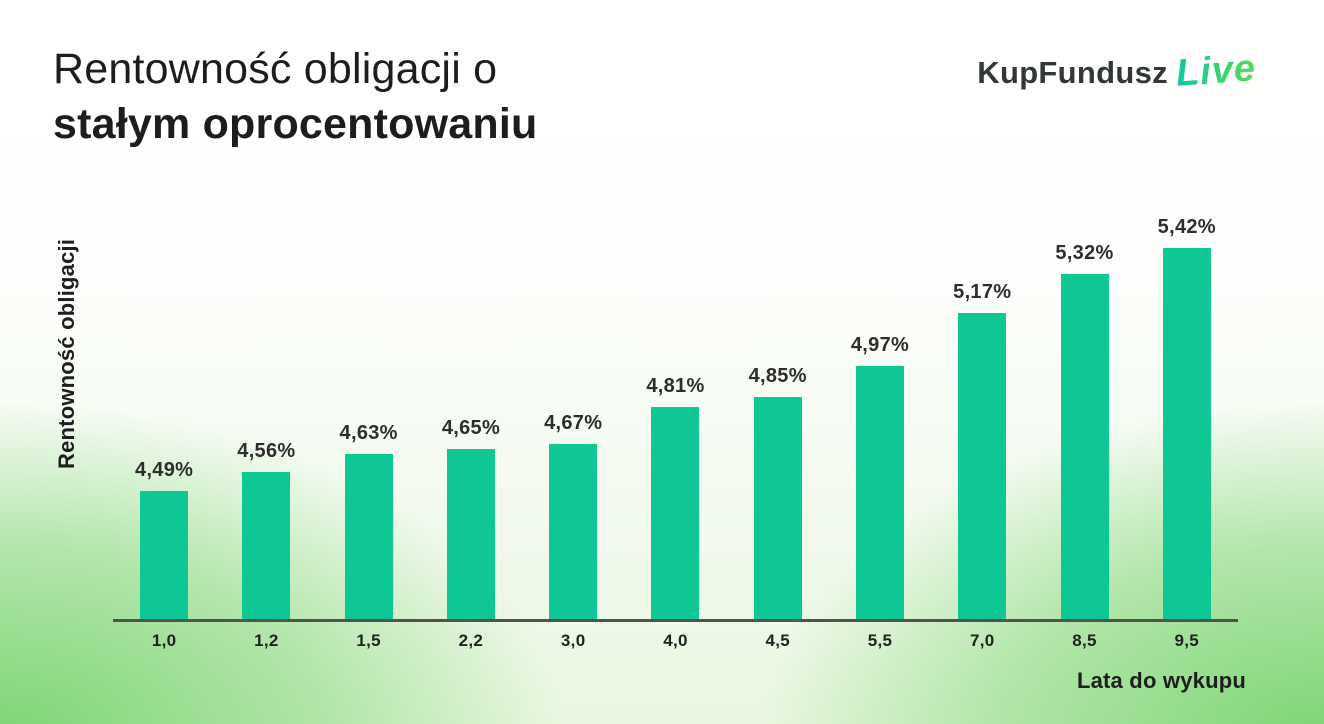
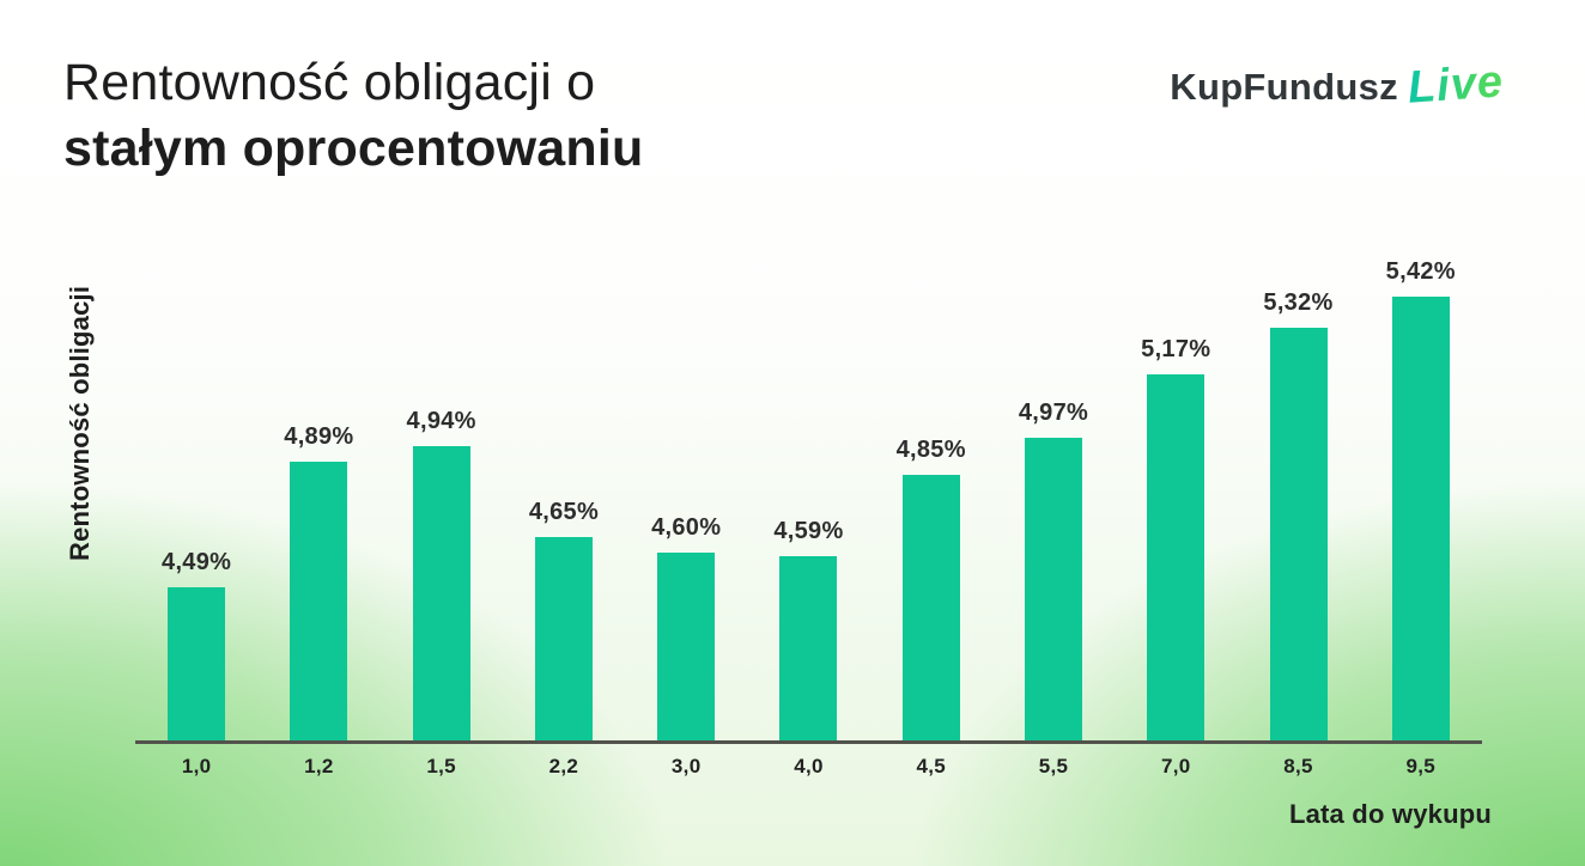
1,2: 4,56% -> 4,89%
1,5: 4,63% -> 4,94%
3,0: 4,67% -> 4,60%
4,0: 4,81% -> 4,59%
